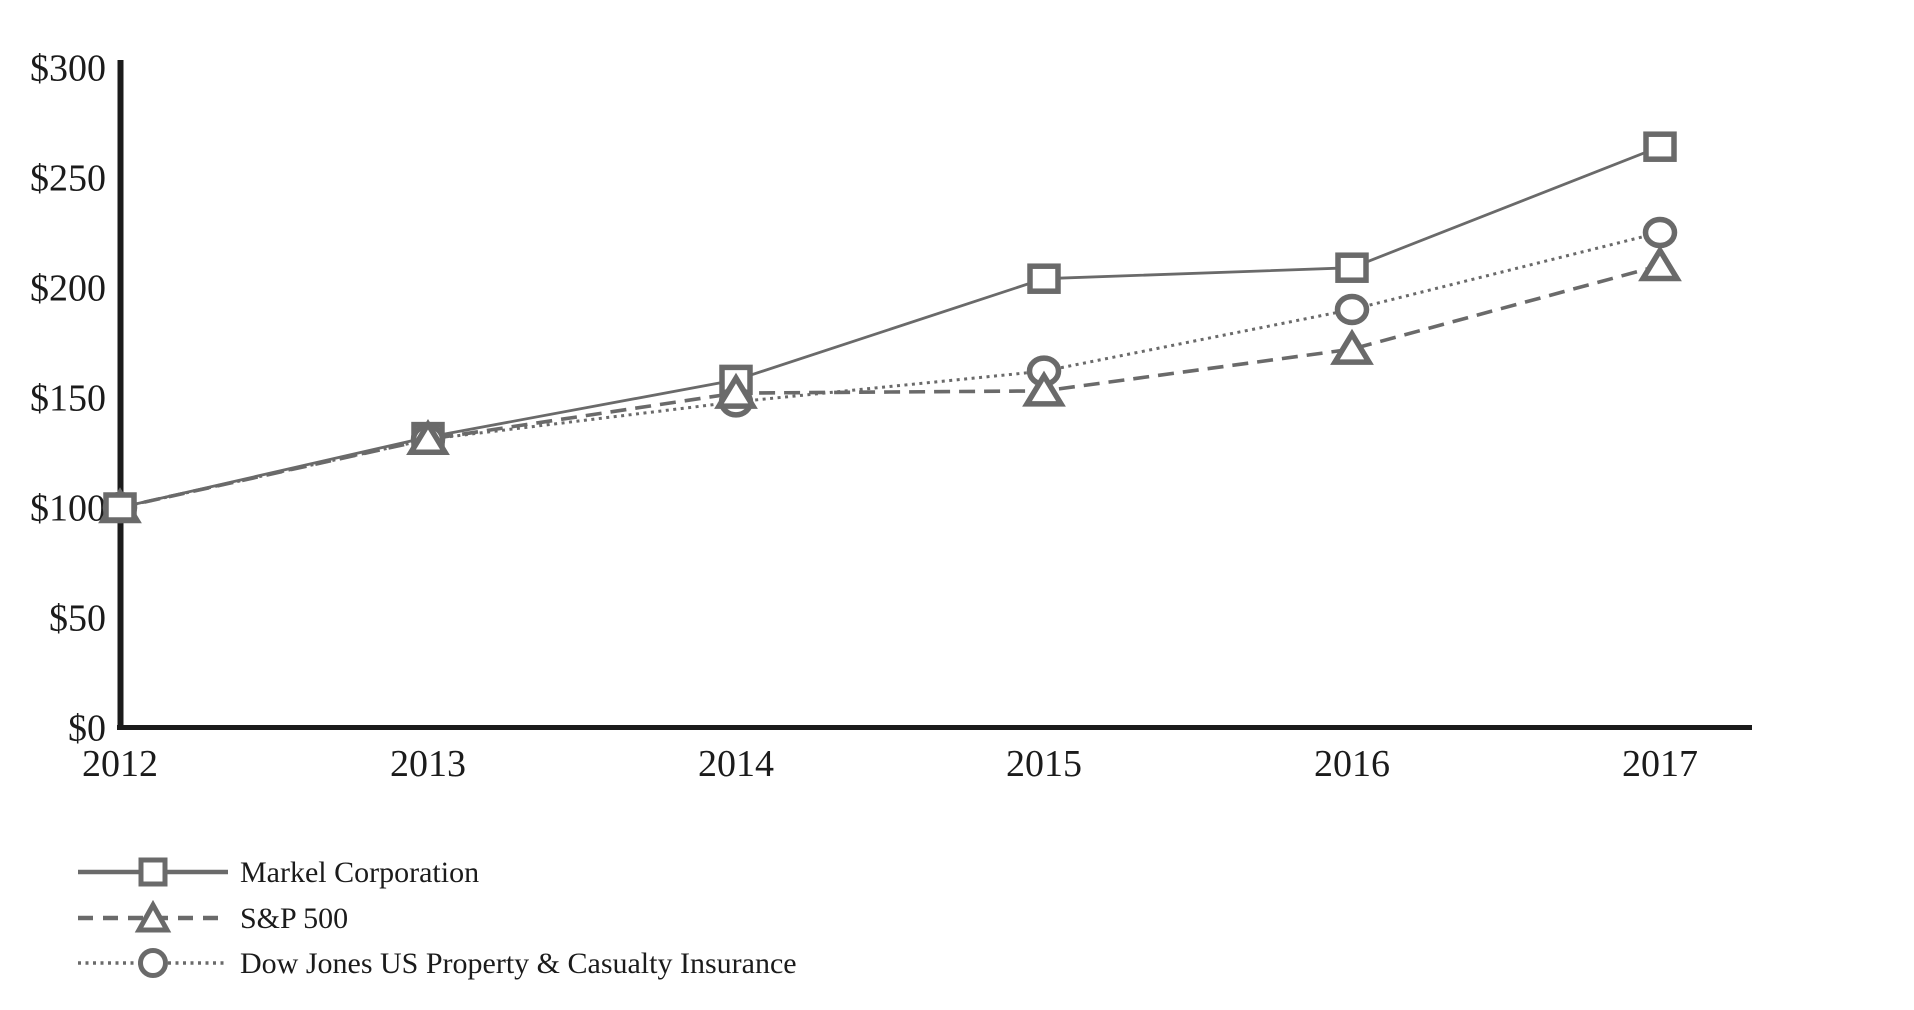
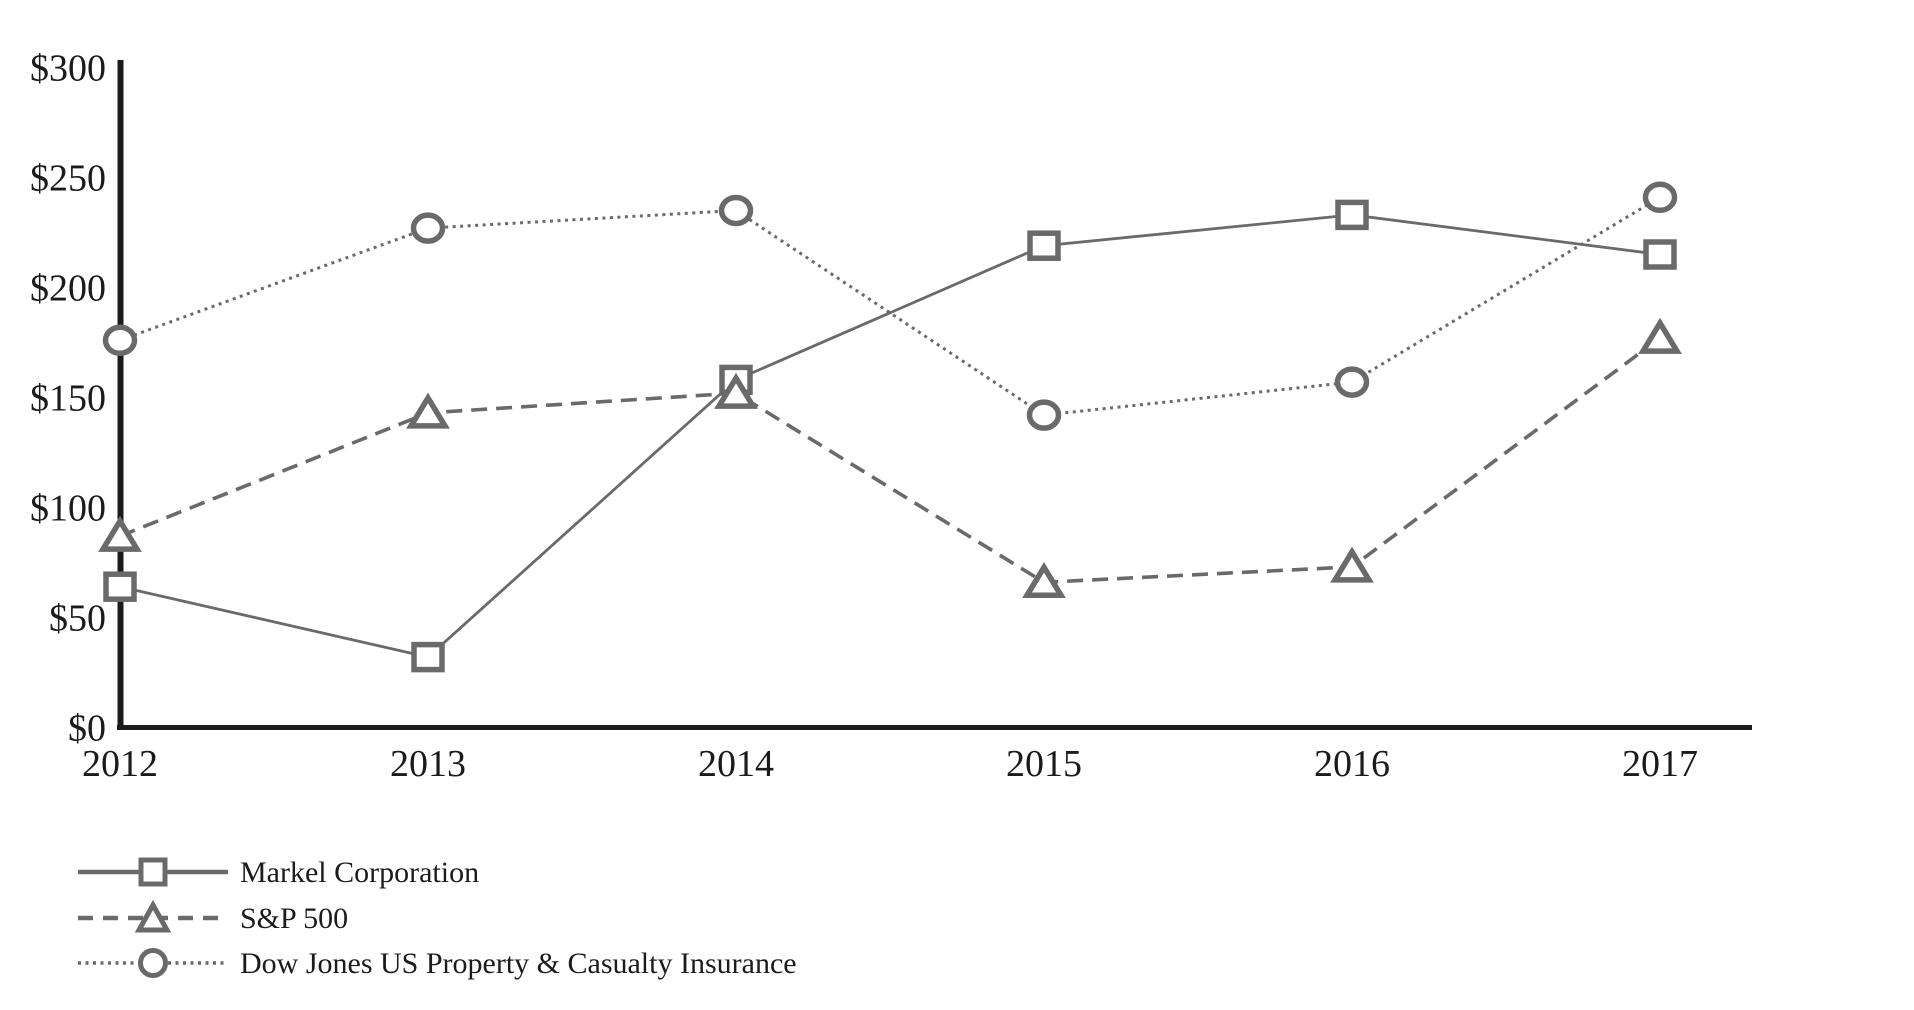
Markel Corporation/2012: $100 -> $64
S&P 500/2012: $100 -> $87
Dow Jones US Property & Casualty Insurance/2012: $100 -> $176
Markel Corporation/2013: $132 -> $32
S&P 500/2013: $131 -> $143
Dow Jones US Property & Casualty Insurance/2013: $131 -> $227
Dow Jones US Property & Casualty Insurance/2014: $148 -> $235
Markel Corporation/2015: $204 -> $219
S&P 500/2015: $153 -> $66
Dow Jones US Property & Casualty Insurance/2015: $162 -> $142
Markel Corporation/2016: $209 -> $233
S&P 500/2016: $172 -> $73
Dow Jones US Property & Casualty Insurance/2016: $190 -> $157
Markel Corporation/2017: $264 -> $215
S&P 500/2017: $210 -> $177
Dow Jones US Property & Casualty Insurance/2017: $225 -> $241
